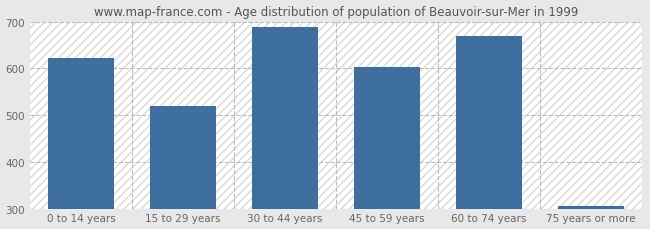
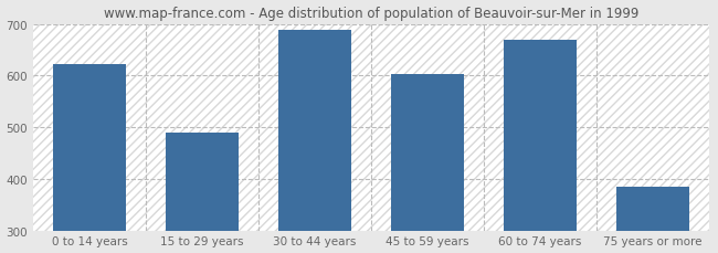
15 to 29 years: 519 -> 490
75 years or more: 305 -> 385
